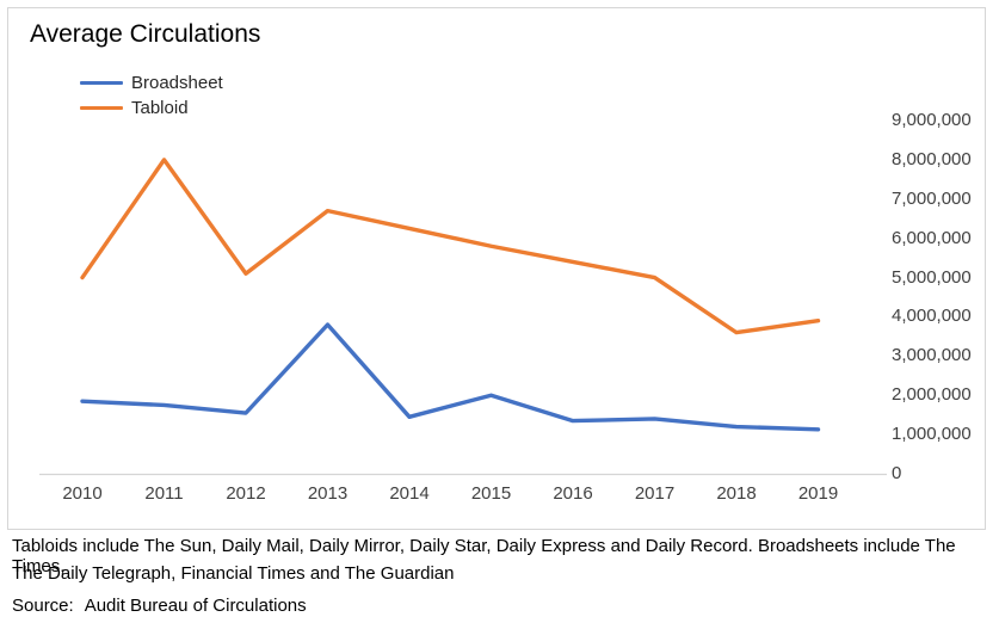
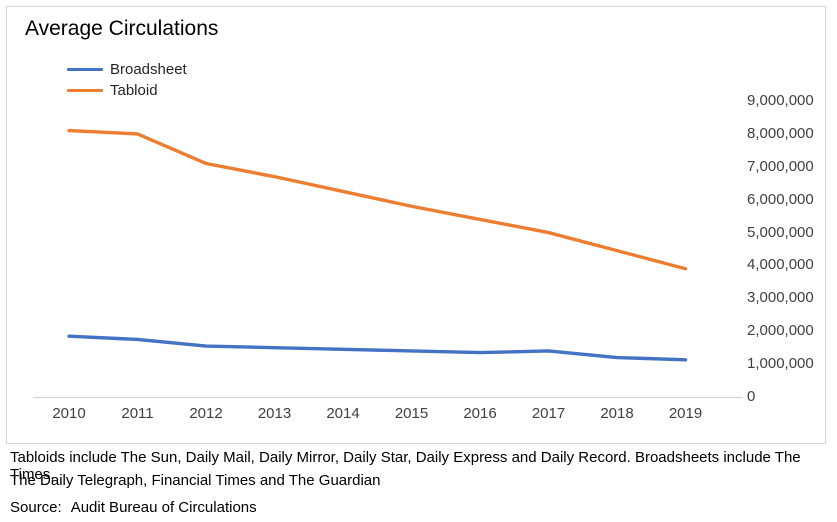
Tabloid/2010: 5000000 -> 8100000
Tabloid/2012: 5100000 -> 7100000
Broadsheet/2013: 3800000 -> 1500000
Broadsheet/2015: 2000000 -> 1400000
Tabloid/2018: 3600000 -> 4400000
